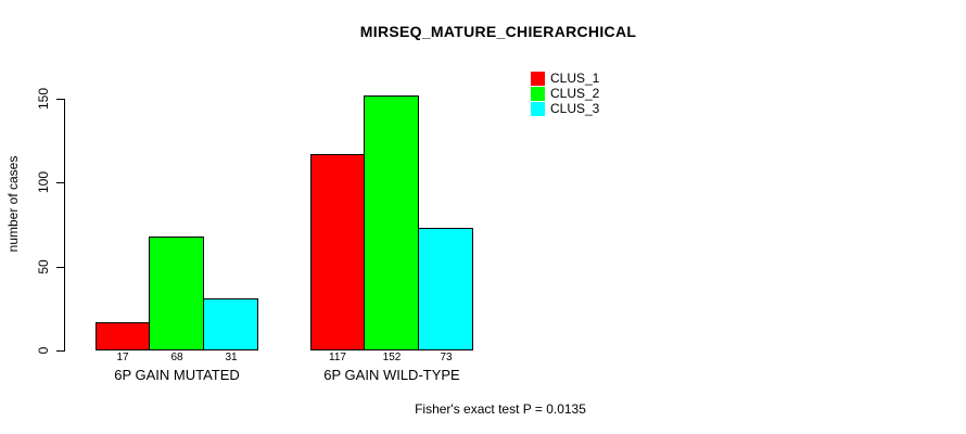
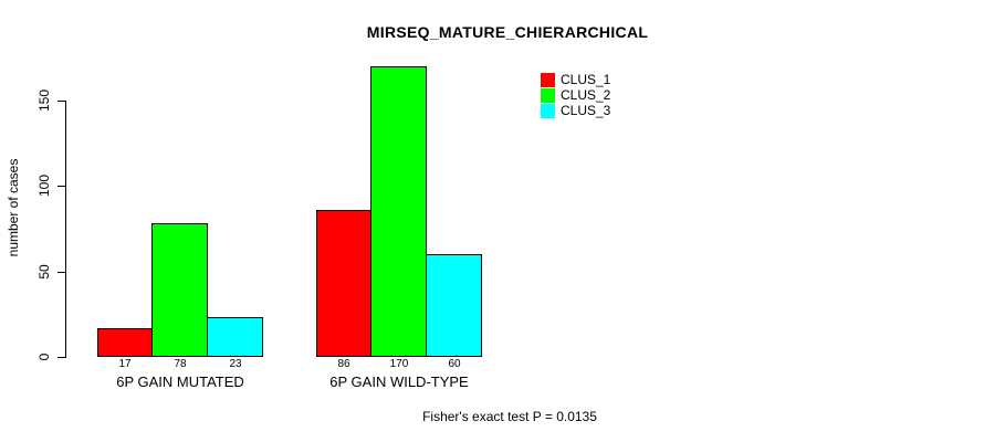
CLUS_2/6P GAIN MUTATED: 68 -> 78
CLUS_3/6P GAIN MUTATED: 31 -> 23
CLUS_1/6P GAIN WILD-TYPE: 117 -> 86
CLUS_2/6P GAIN WILD-TYPE: 152 -> 170
CLUS_3/6P GAIN WILD-TYPE: 73 -> 60
